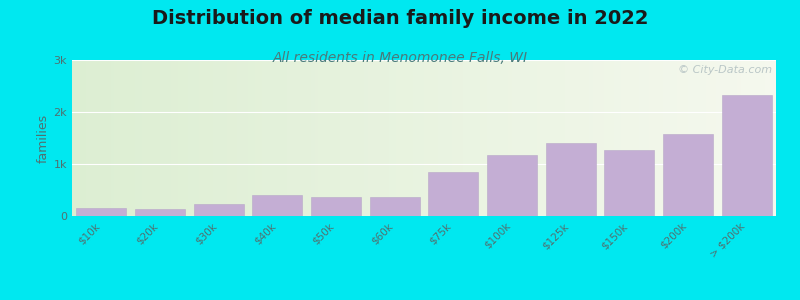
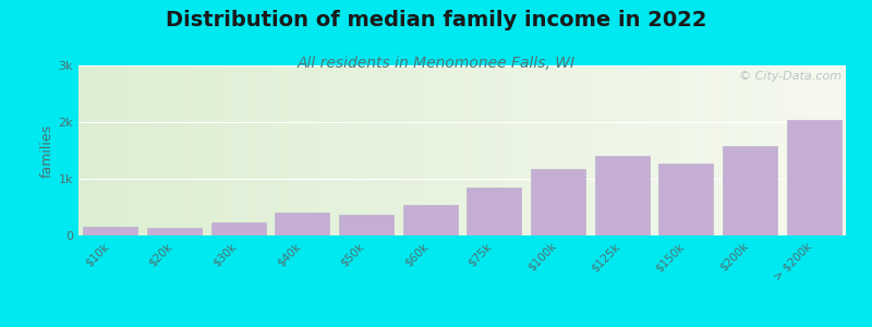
$60k: 0.37k -> 0.54k
> $200k: 2.33k -> 2.04k
